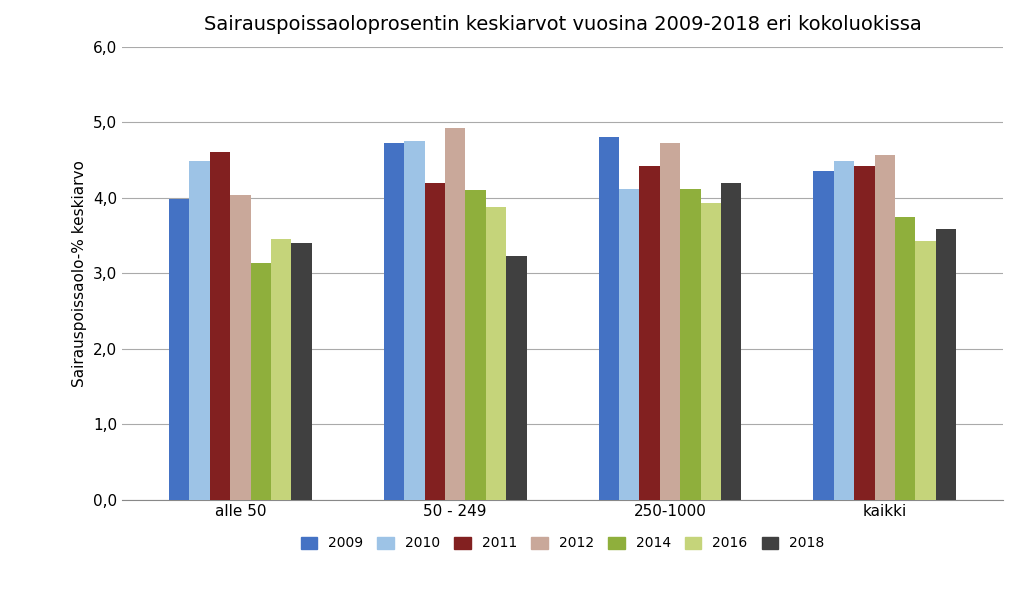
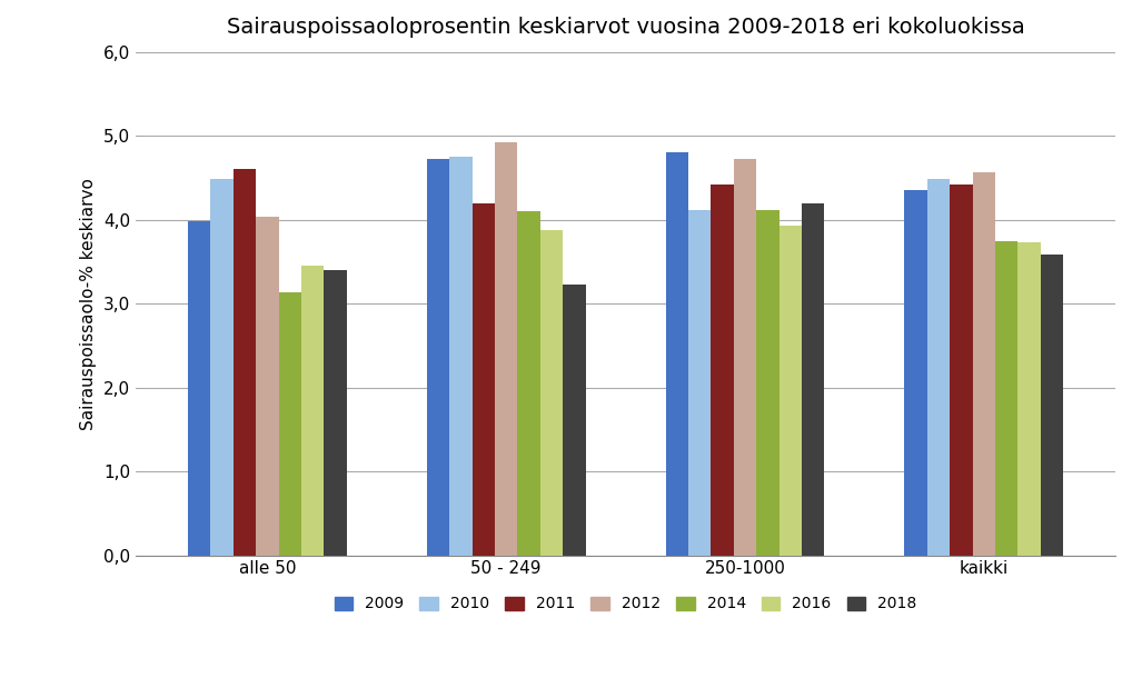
2016/kaikki: 3,42 -> 3,73
